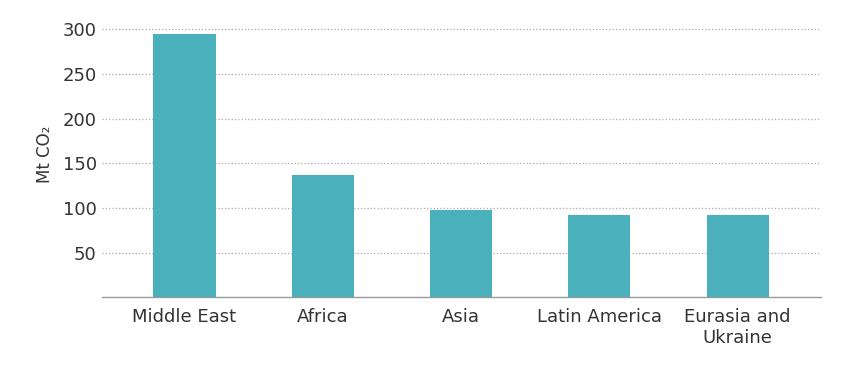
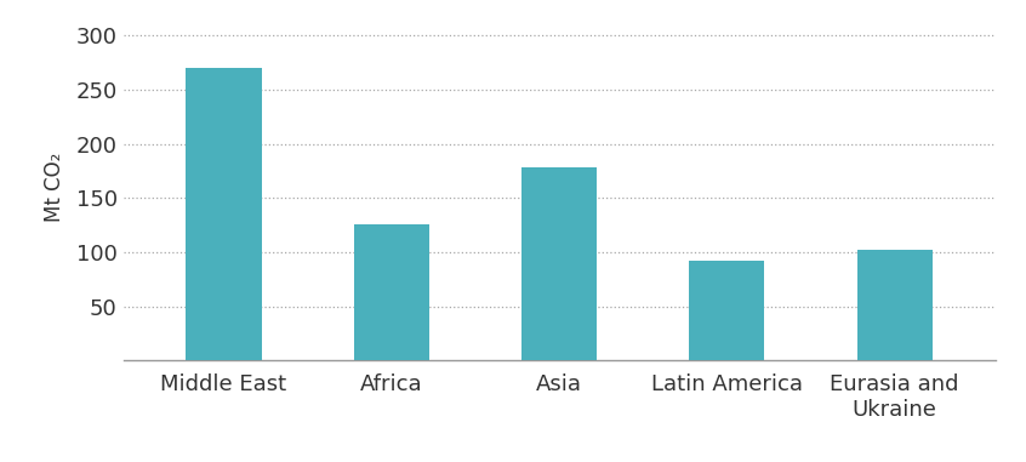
Middle East: 295 -> 270
Africa: 137 -> 126
Asia: 98 -> 178
Eurasia and Ukraine: 92 -> 102
